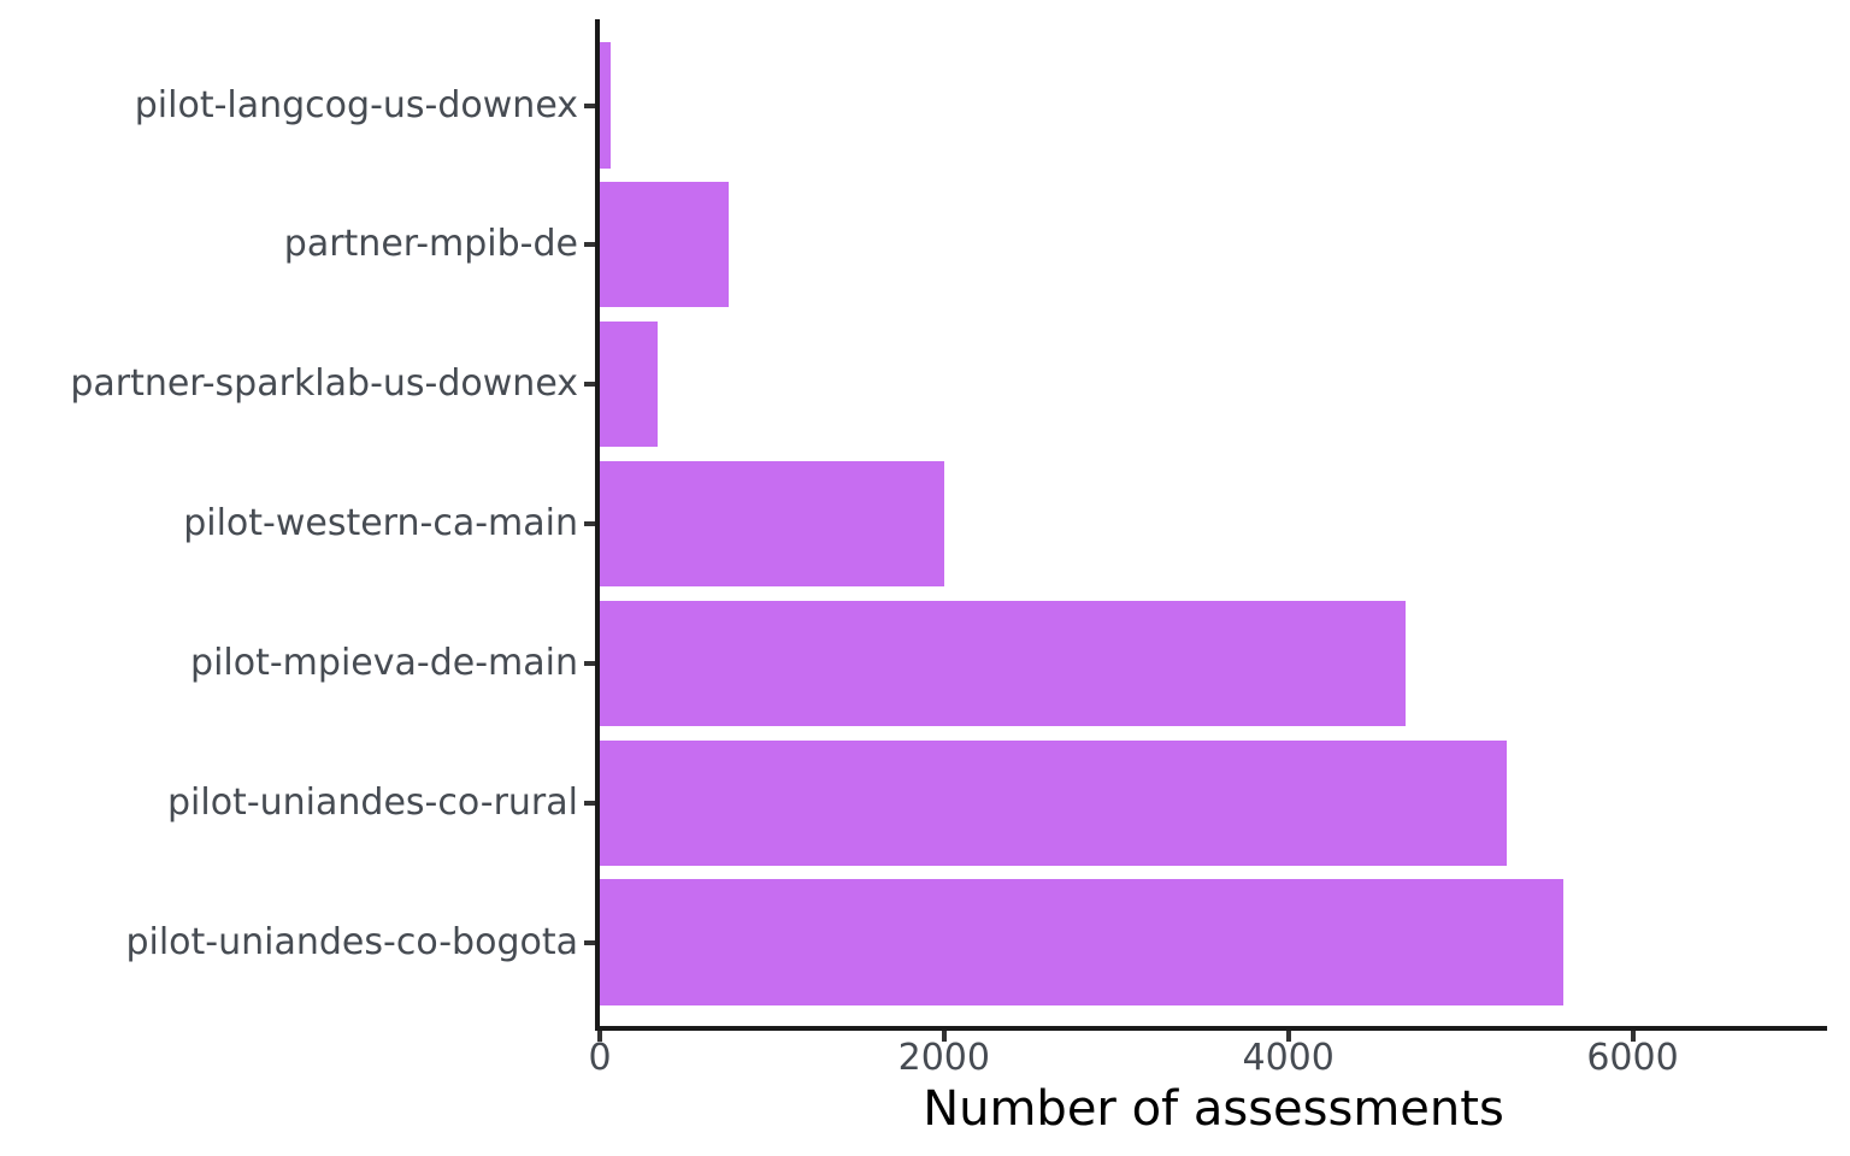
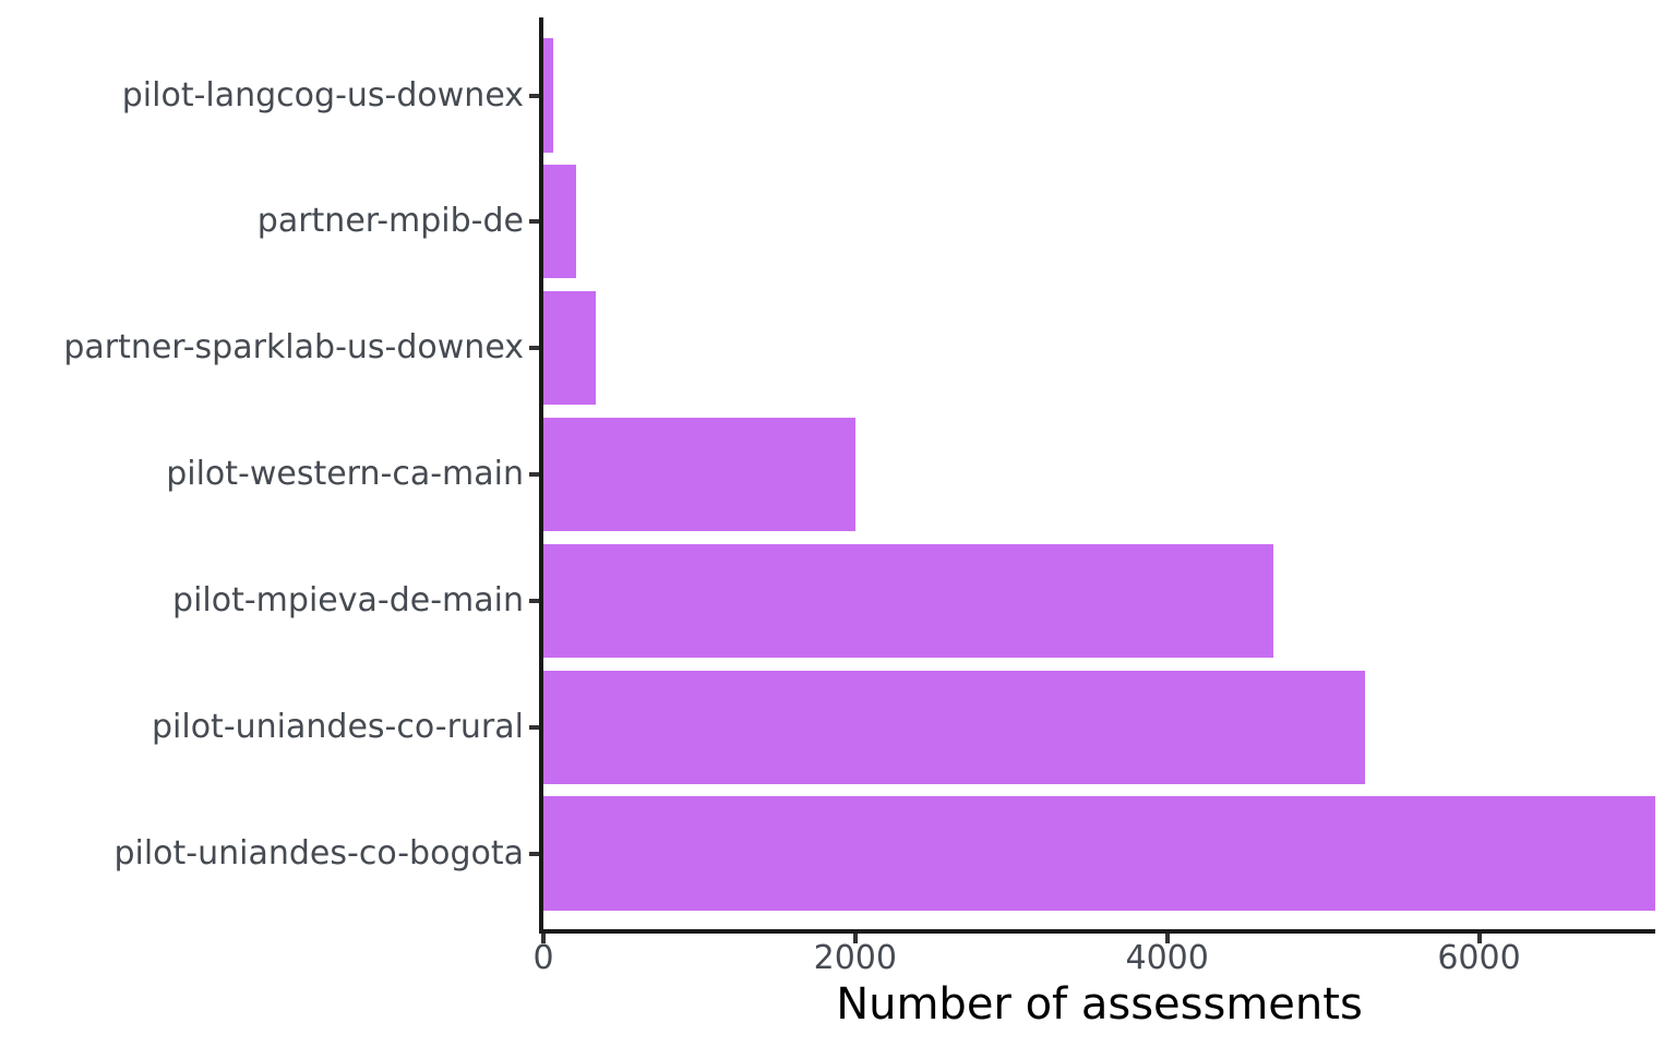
partner-mpib-de: 750 -> 210
pilot-uniandes-co-bogota: 5600 -> 7130
